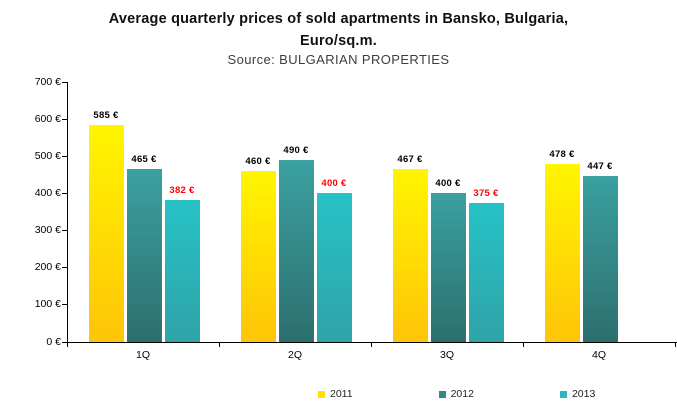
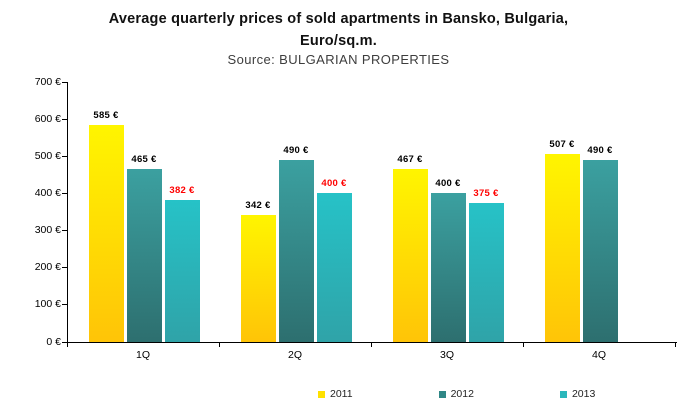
2011/2Q: 460 -> 342
2011/4Q: 478 -> 507
2012/4Q: 447 -> 490
